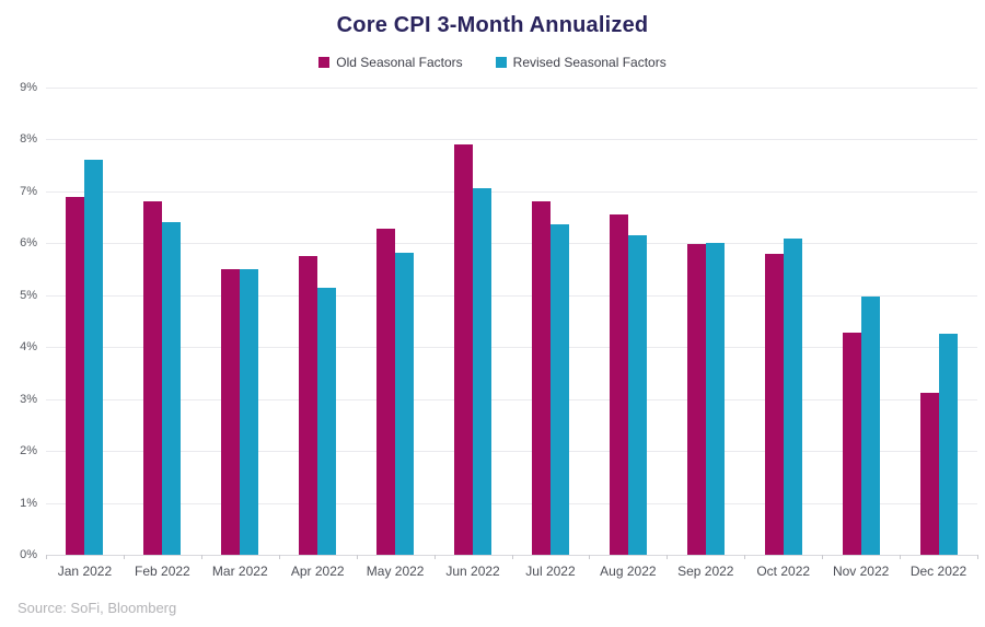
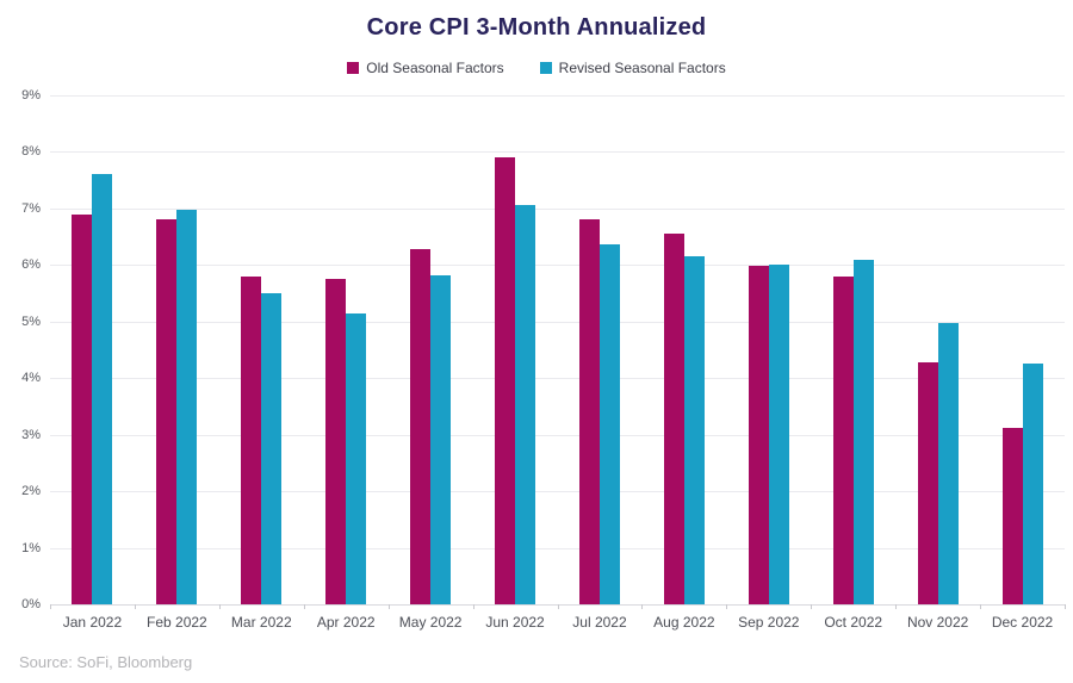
Revised Seasonal Factors/Feb 2022: 6.4% -> 7.0%
Old Seasonal Factors/Mar 2022: 5.5% -> 5.8%
